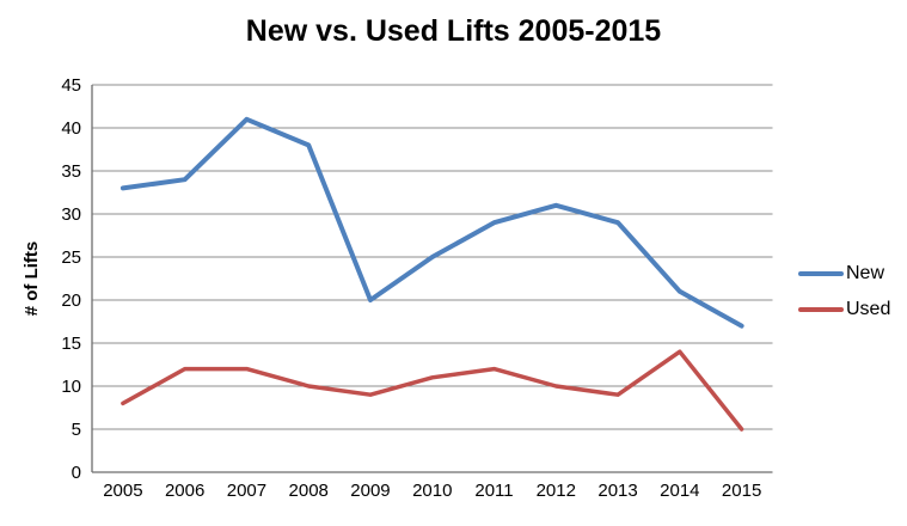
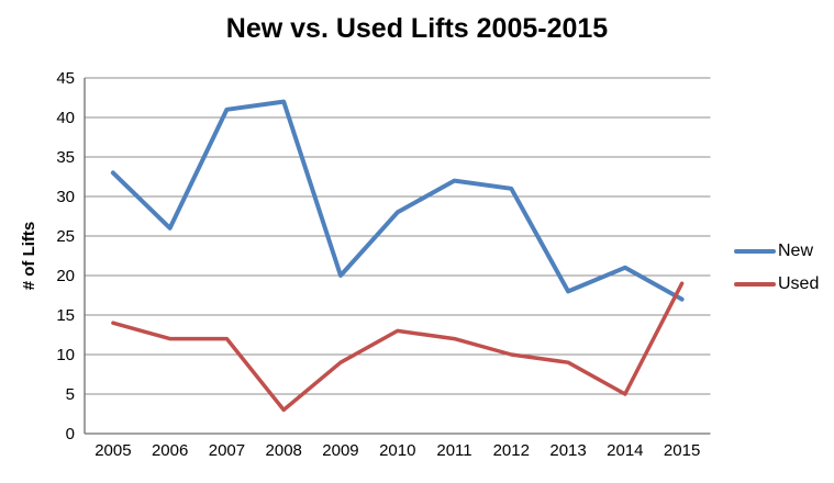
Used/2005: 8 -> 14
New/2006: 34 -> 26
New/2008: 38 -> 42
Used/2008: 10 -> 3
New/2010: 25 -> 28
Used/2010: 11 -> 13
New/2011: 29 -> 32
New/2013: 29 -> 18
Used/2014: 14 -> 5
Used/2015: 5 -> 19
